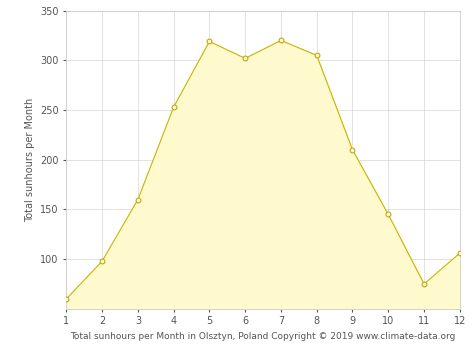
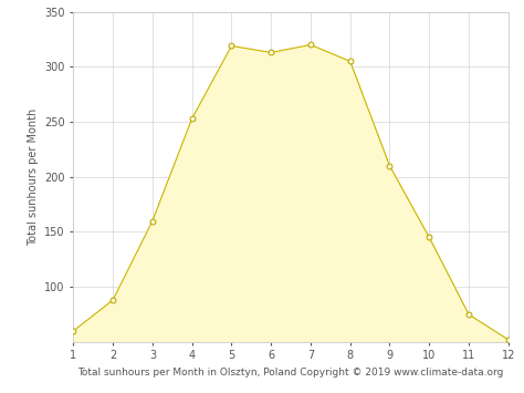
2: 98 -> 88
6: 302 -> 313
12: 106 -> 52
